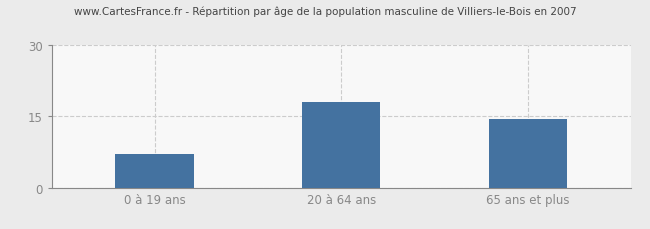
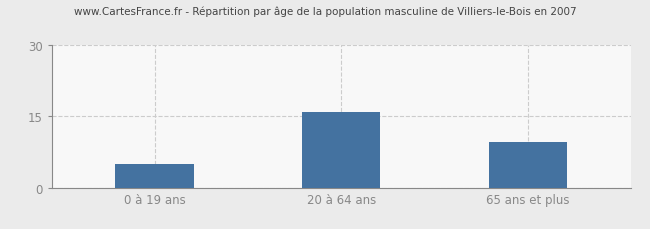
0 à 19 ans: 7.0 -> 5.0
20 à 64 ans: 18.0 -> 16.0
65 ans et plus: 14.5 -> 9.5
